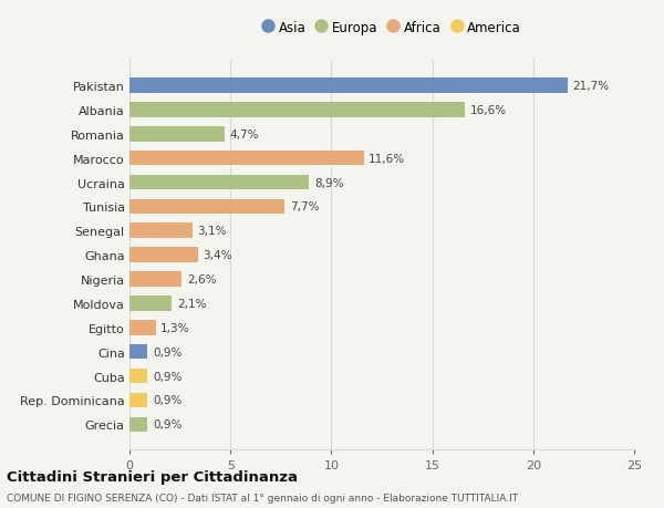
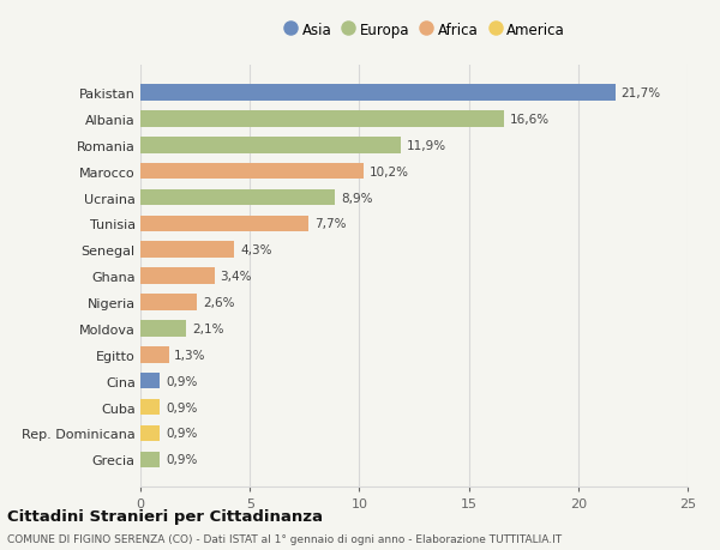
Romania: 4,7% -> 11,9%
Marocco: 11,6% -> 10,2%
Senegal: 3,1% -> 4,3%
